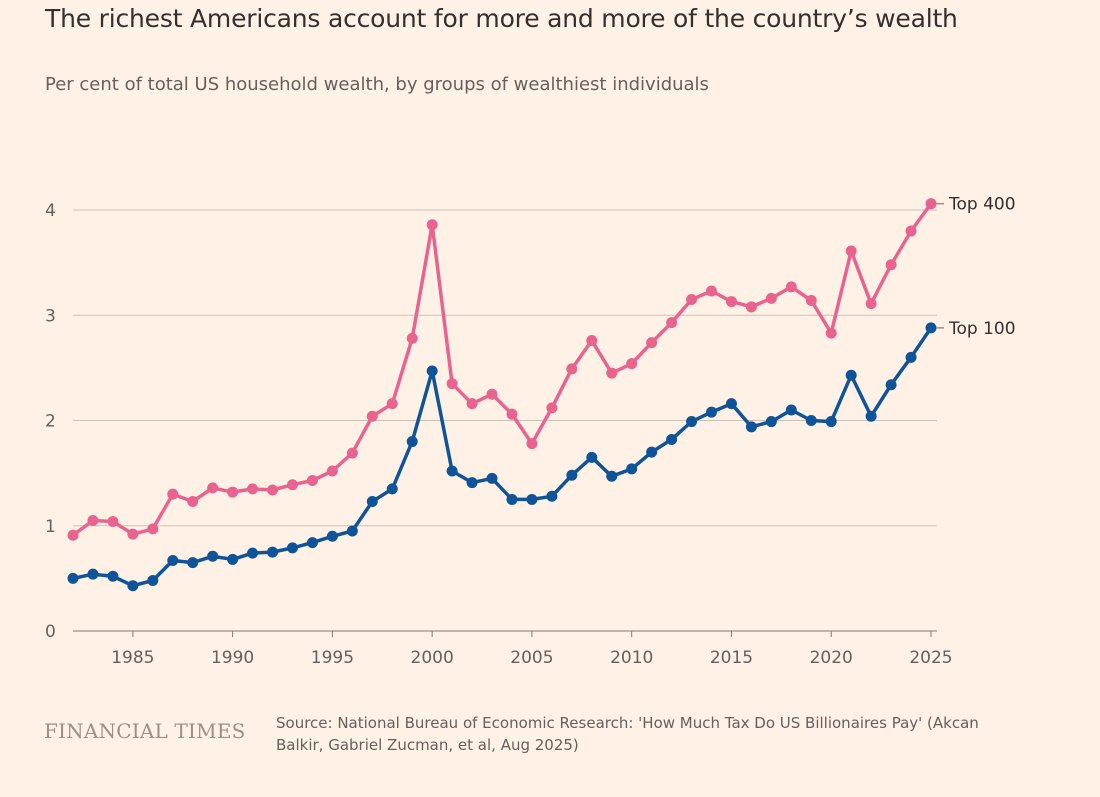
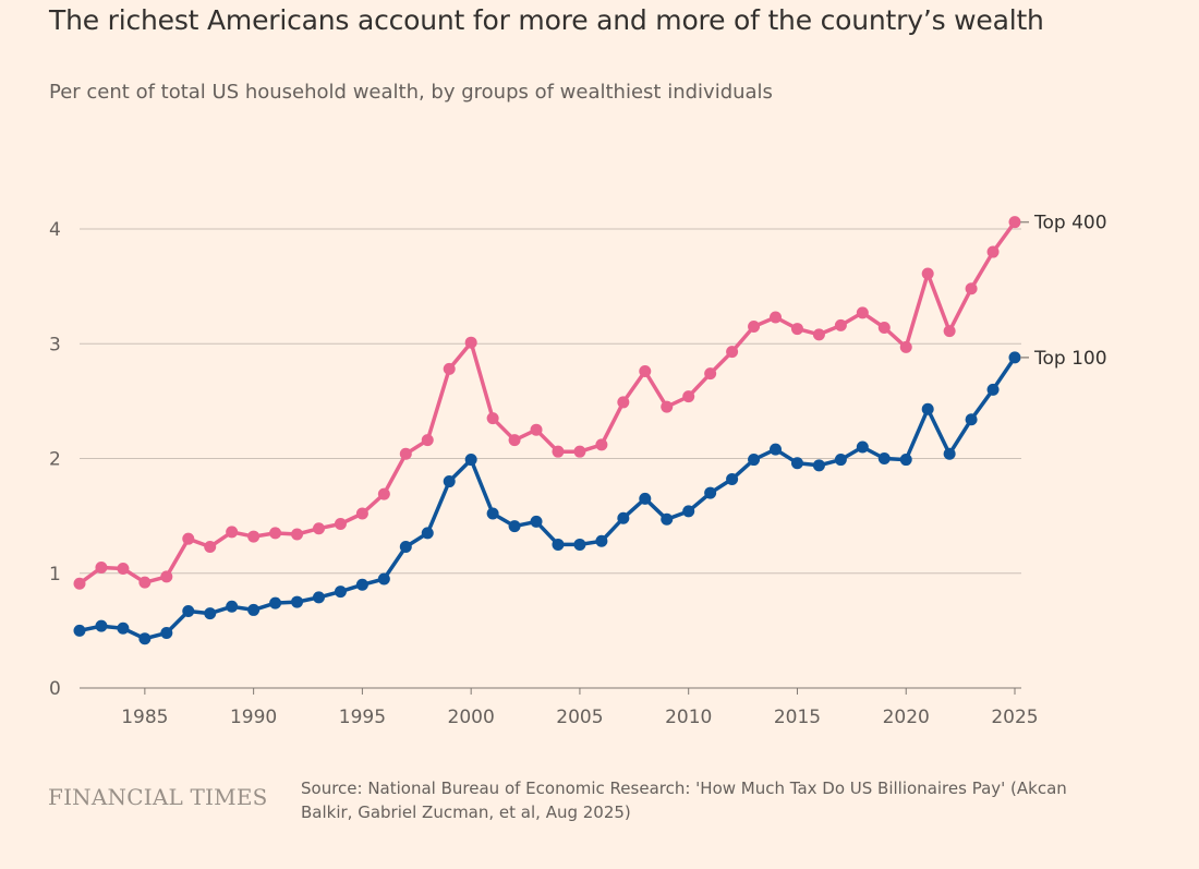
Top 400/2000: 3.86 -> 3.01
Top 100/2000: 2.47 -> 1.99
Top 400/2005: 1.78 -> 2.06
Top 100/2015: 2.16 -> 1.96
Top 400/2020: 2.83 -> 2.97
